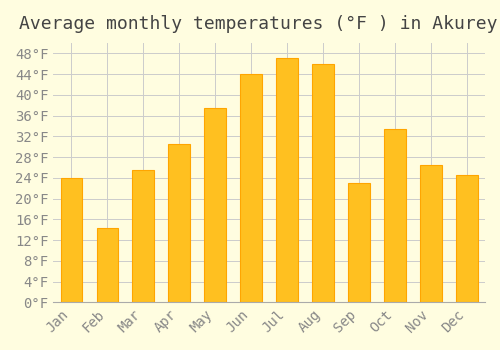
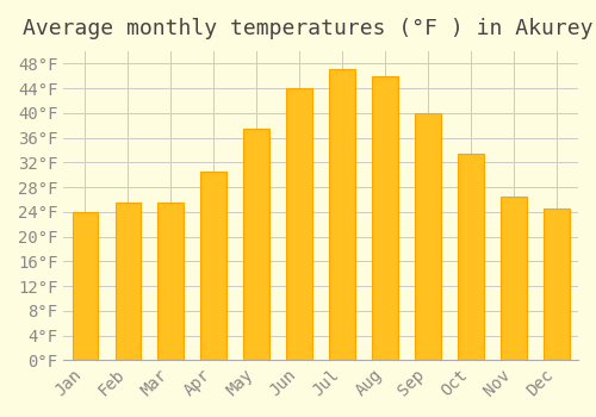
Feb: 14.4°F -> 25.5°F
Sep: 23.0°F -> 40.0°F
